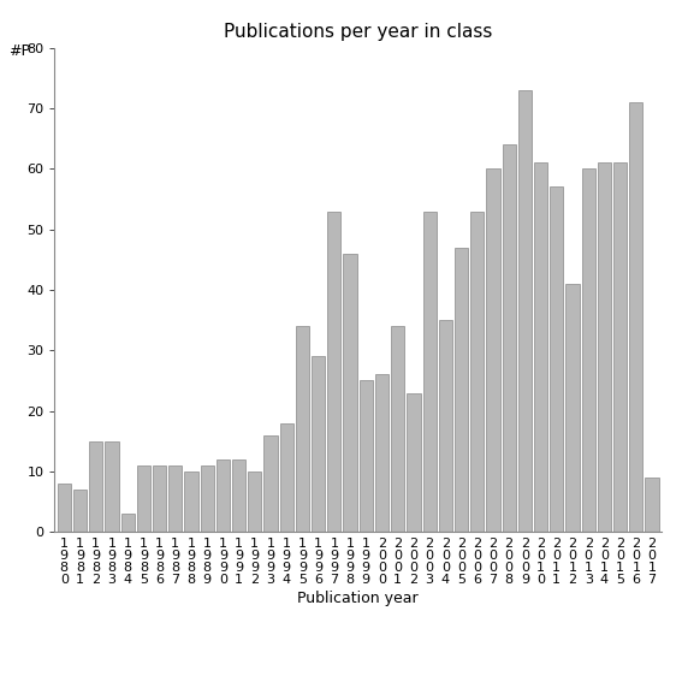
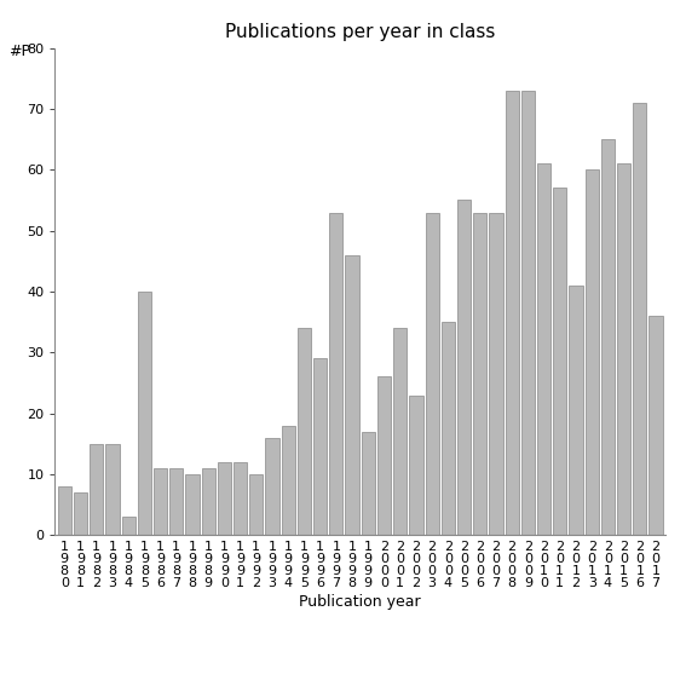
1 9 8 5: 11 -> 40
1 9 9 9: 25 -> 17
2 0 0 5: 47 -> 55
2 0 0 7: 60 -> 53
2 0 0 8: 64 -> 73
2 0 1 4: 61 -> 65
2 0 1 7: 9 -> 36
